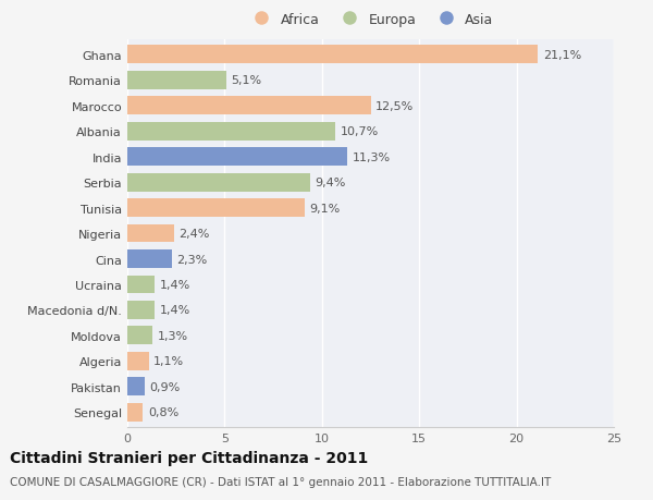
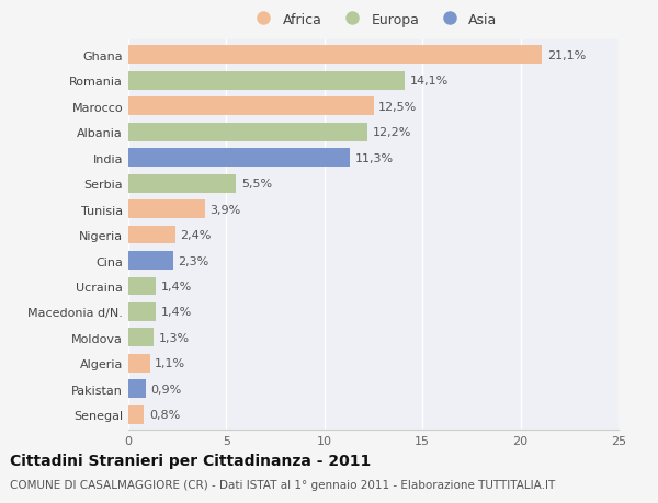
Romania: 5,1% -> 14,1%
Albania: 10,7% -> 12,2%
Serbia: 9,4% -> 5,5%
Tunisia: 9,1% -> 3,9%
